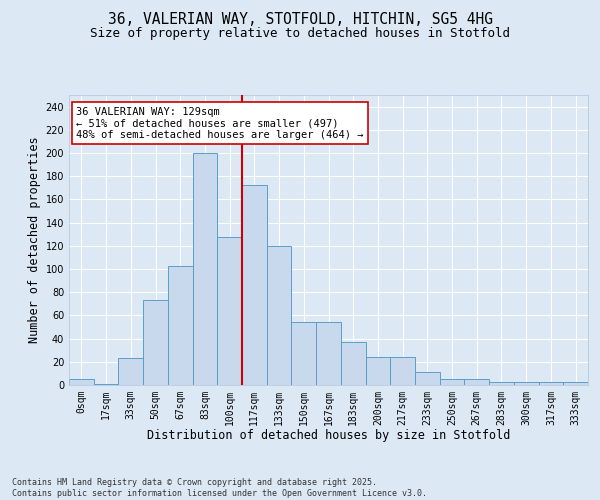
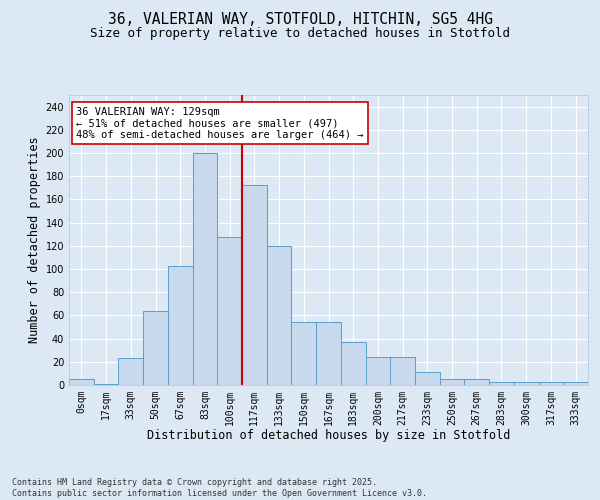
50sqm: 73 -> 64
